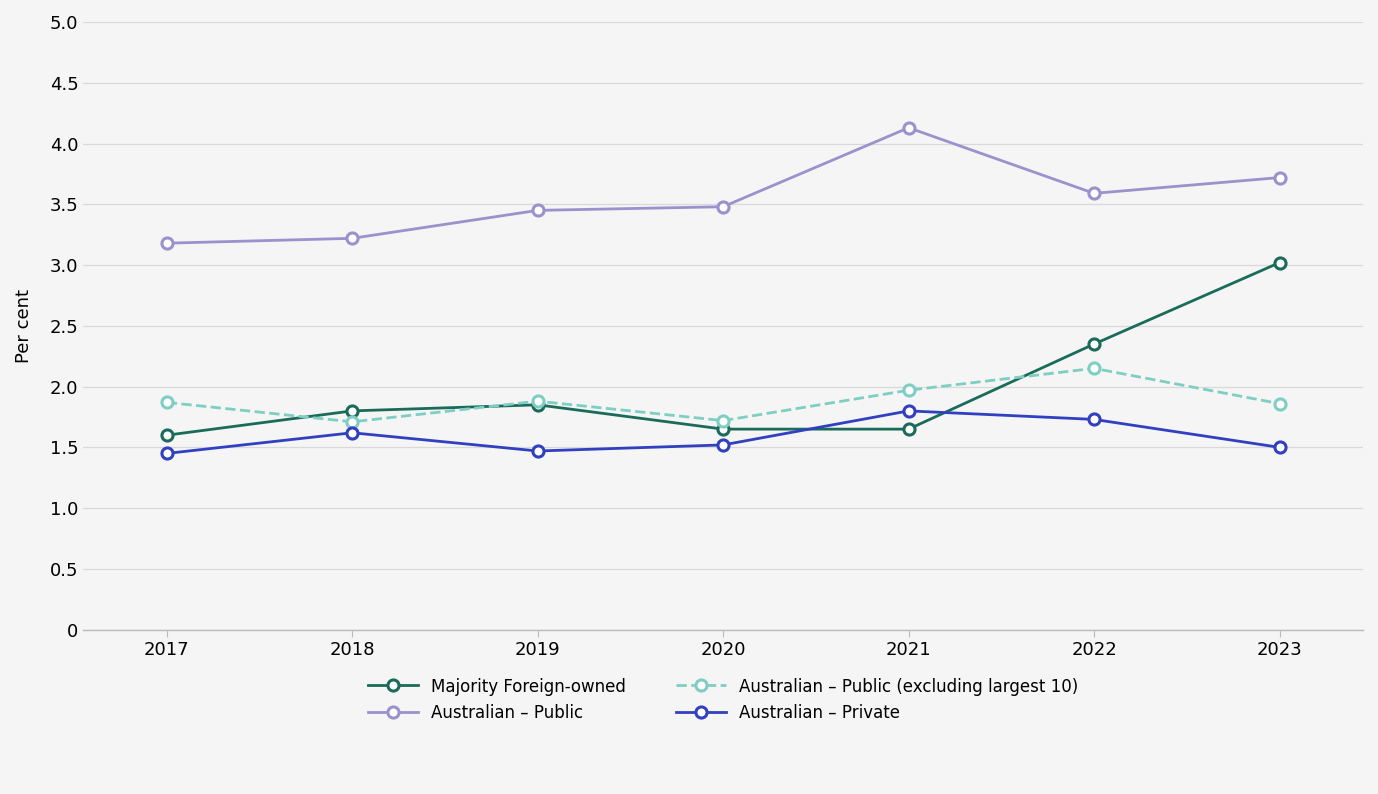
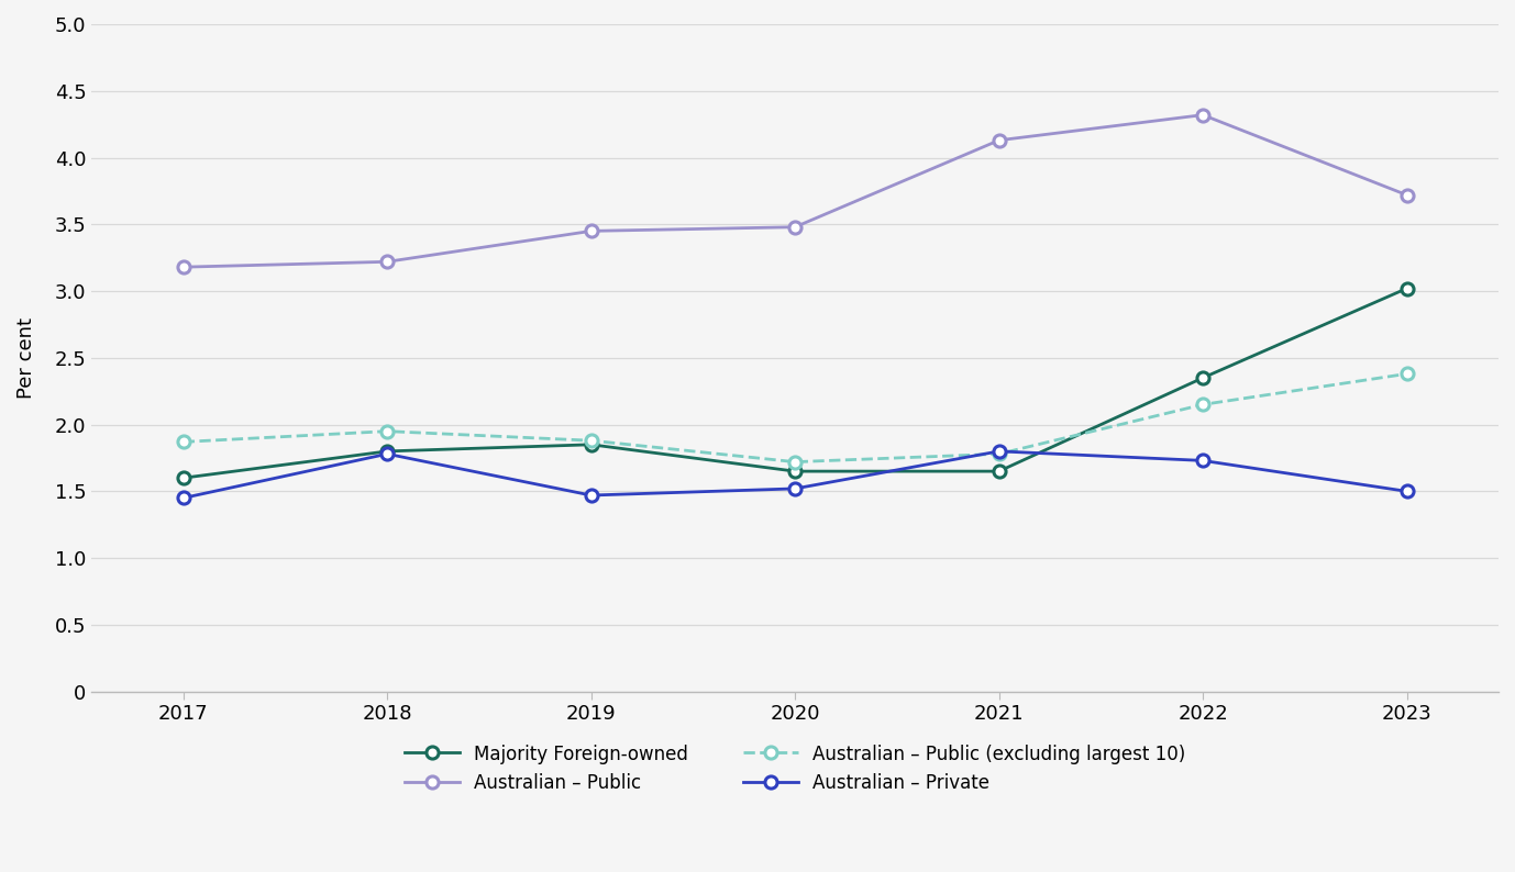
Australian – Public (excluding largest 10)/2018: 1.71 -> 1.95
Australian – Private/2018: 1.62 -> 1.78
Australian – Public (excluding largest 10)/2021: 1.97 -> 1.78
Australian – Public/2022: 3.59 -> 4.32
Australian – Public (excluding largest 10)/2023: 1.86 -> 2.38
